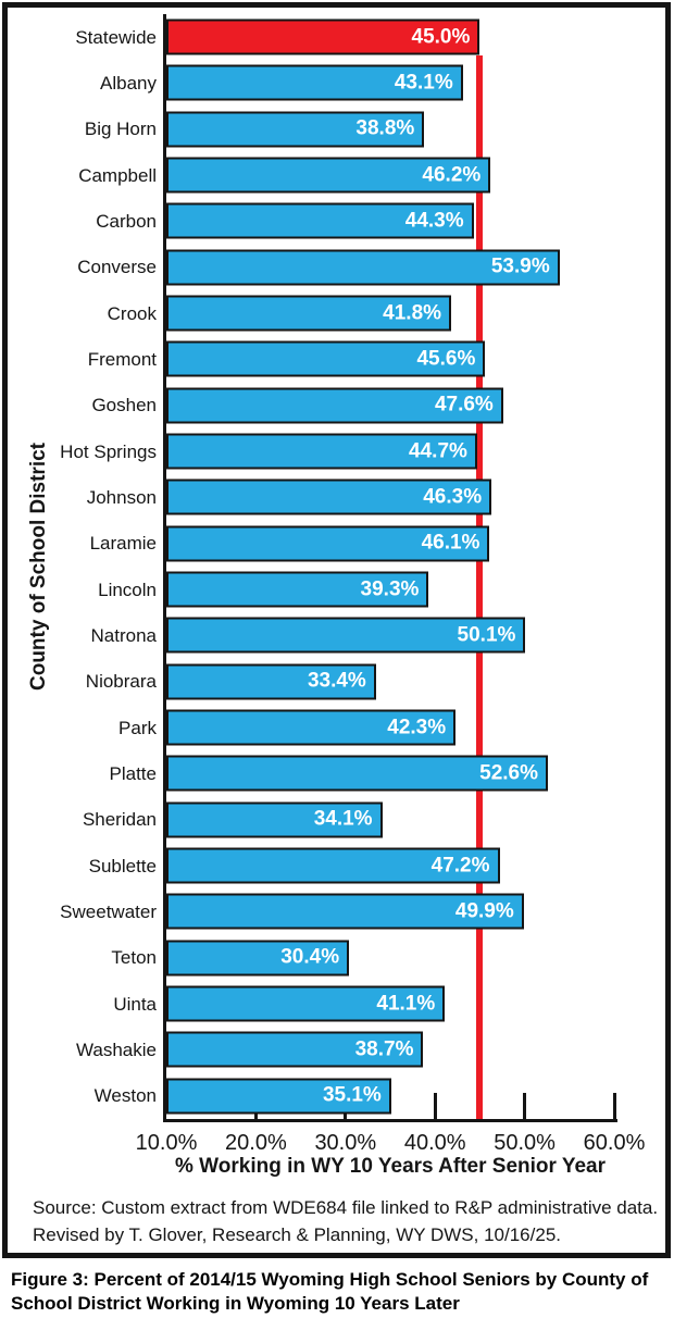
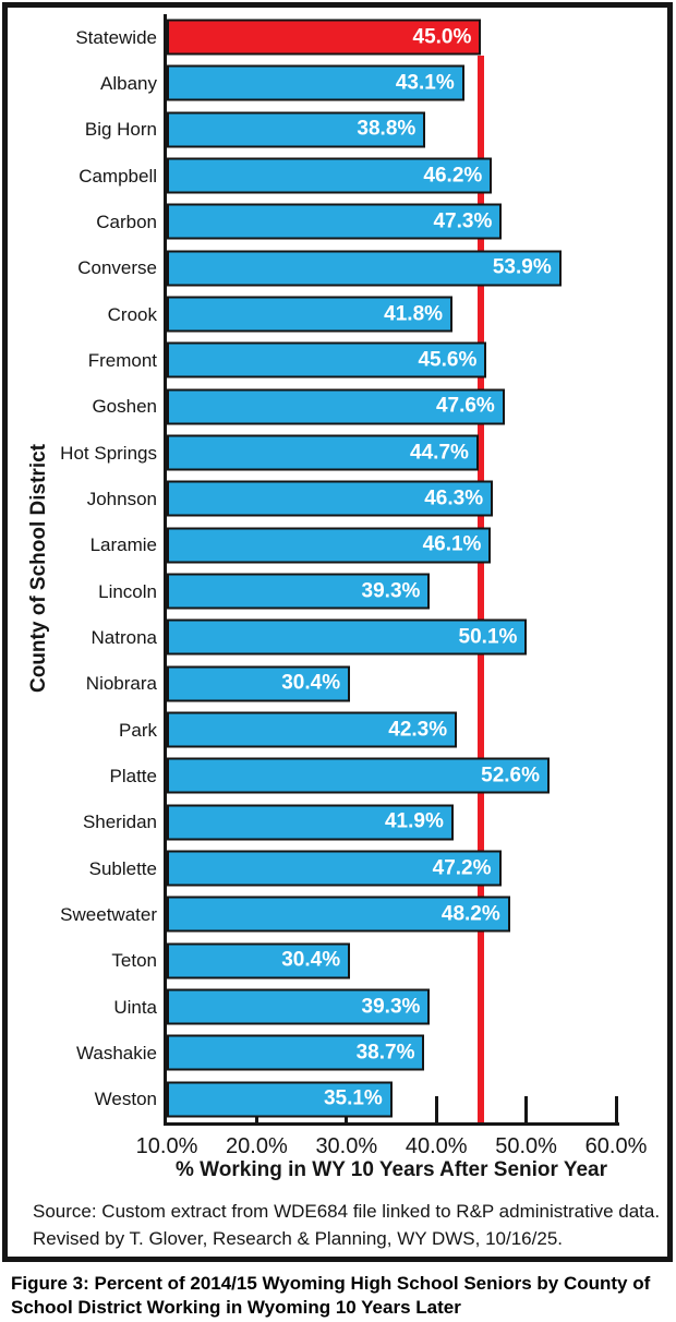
Carbon: 44.3% -> 47.3%
Niobrara: 33.4% -> 30.4%
Sheridan: 34.1% -> 41.9%
Sweetwater: 49.9% -> 48.2%
Uinta: 41.1% -> 39.3%
